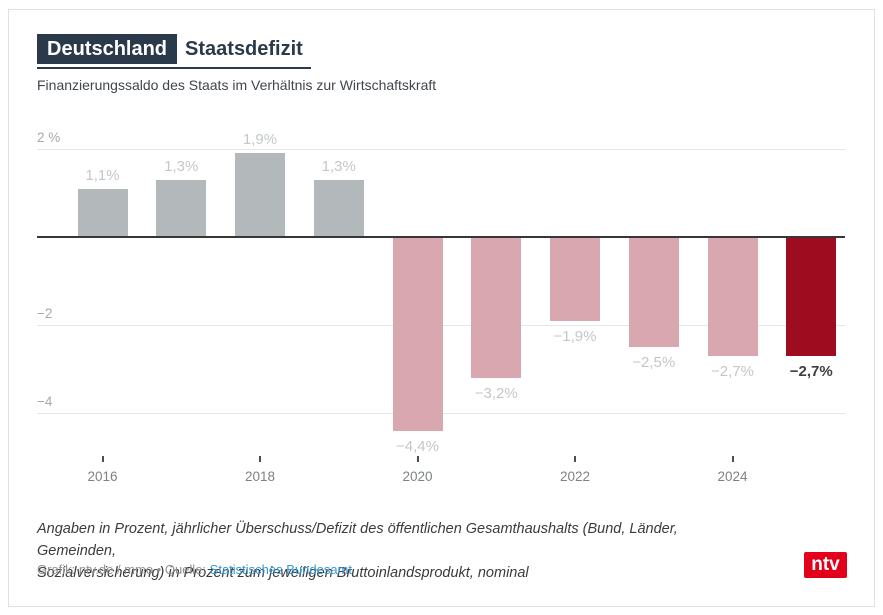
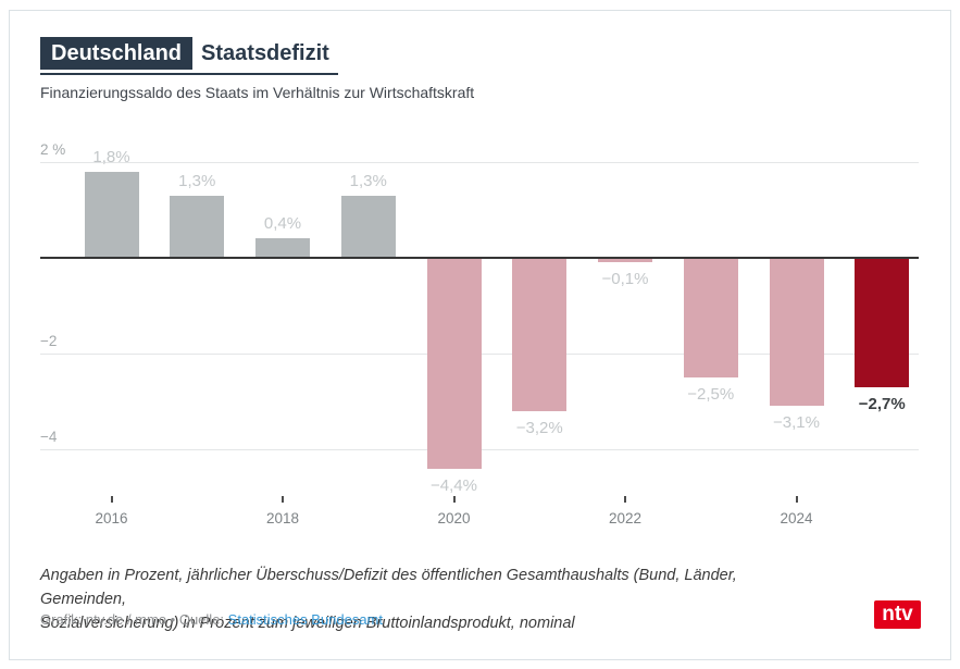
2016: 1,1% -> 1,8%
2018: 1,9% -> 0,4%
2022: −1,9% -> −0,1%
2024: −2,7% -> −3,1%
